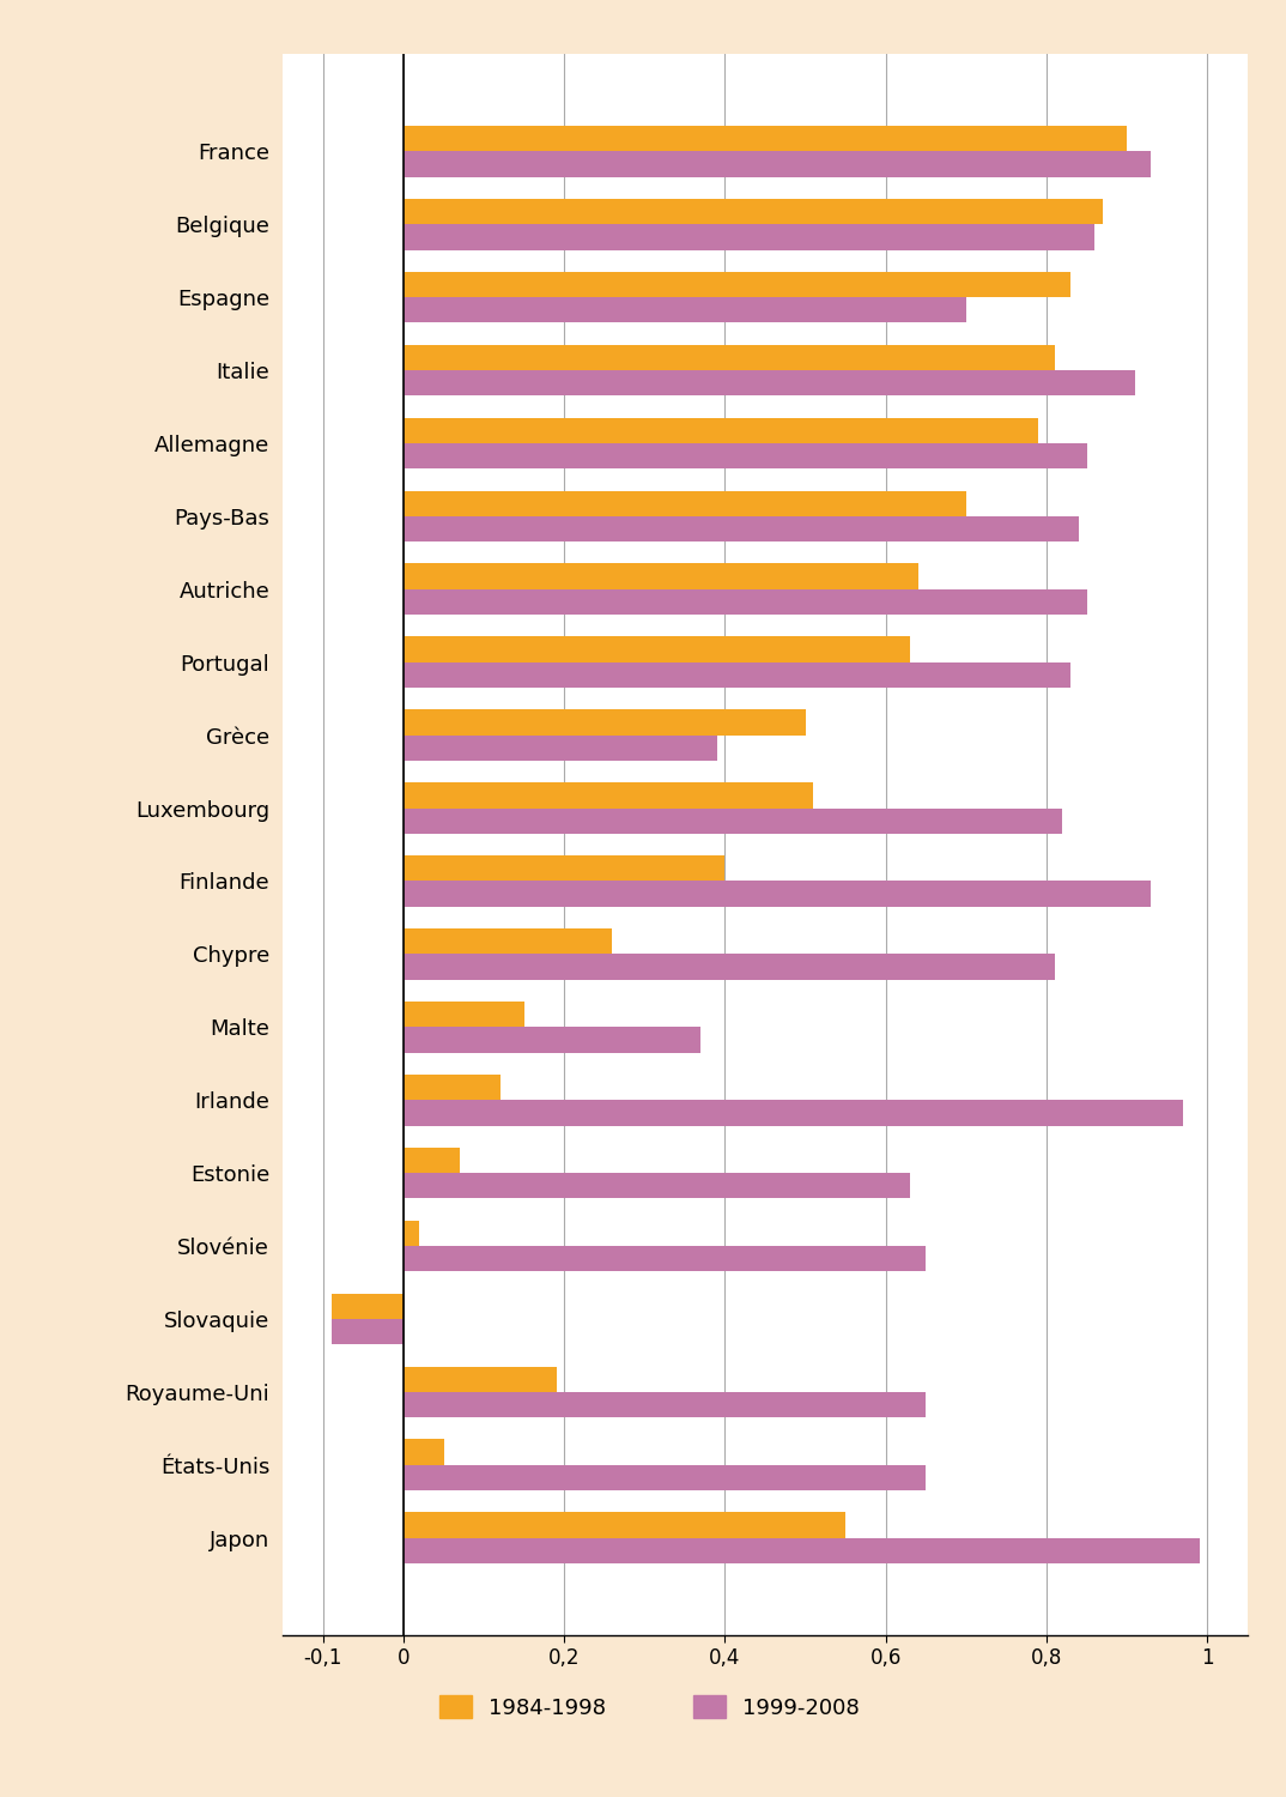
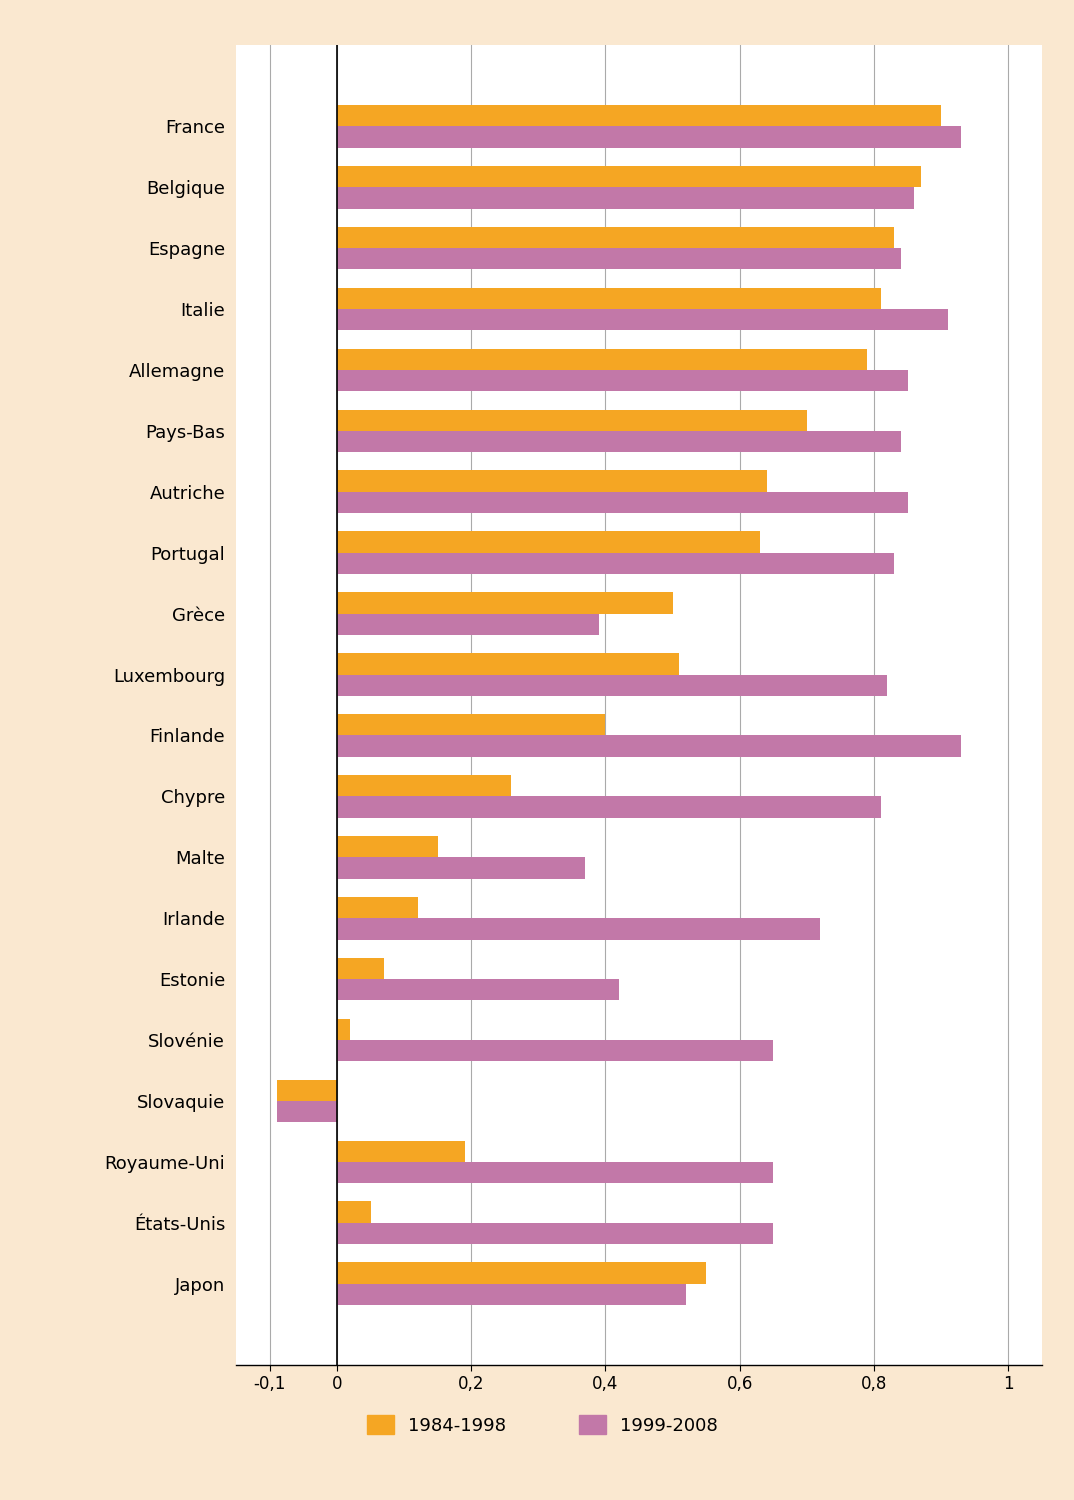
1999-2008/Espagne: 0,70 -> 0,84
1999-2008/Irlande: 0,97 -> 0,72
1999-2008/Estonie: 0,63 -> 0,42
1999-2008/Japon: 0,99 -> 0,52
